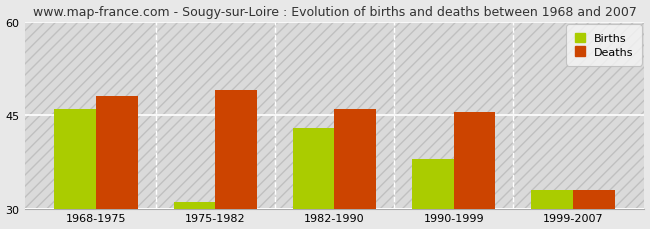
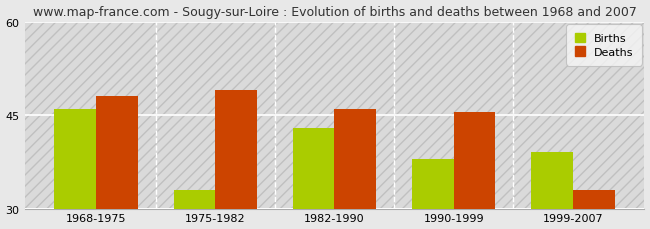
Births/1975-1982: 31 -> 33
Births/1999-2007: 33 -> 39
